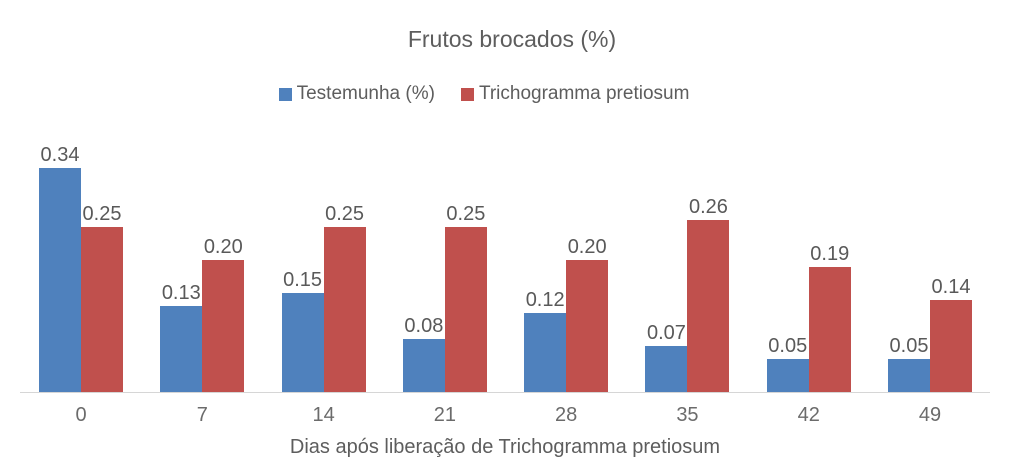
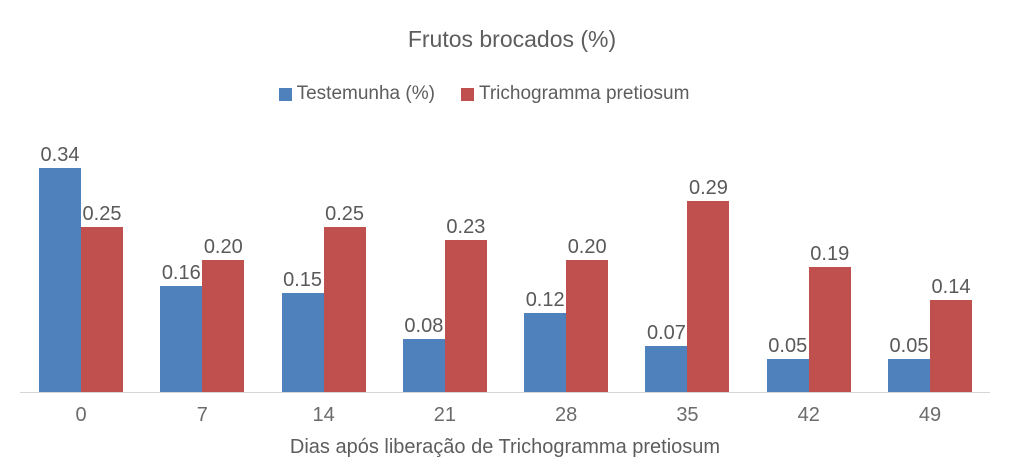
Testemunha (%)/7: 0.13 -> 0.16
Trichogramma pretiosum/21: 0.25 -> 0.23
Trichogramma pretiosum/35: 0.26 -> 0.29
